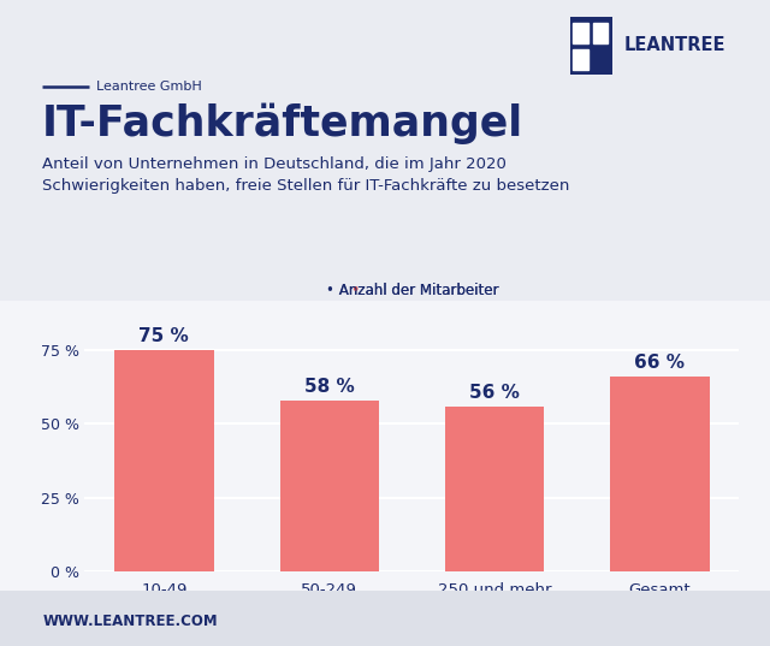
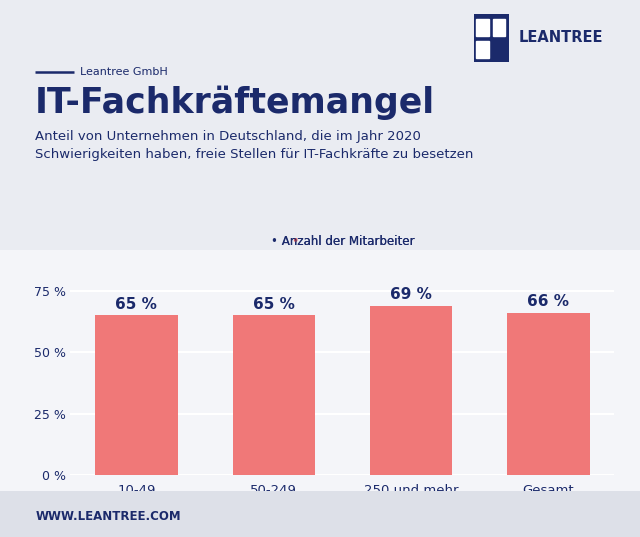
10-49: 75 -> 65
50-249: 58 -> 65
250 und mehr: 56 -> 69
